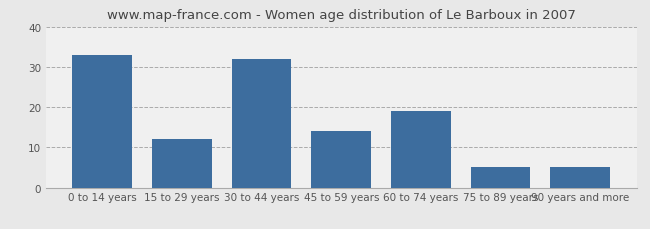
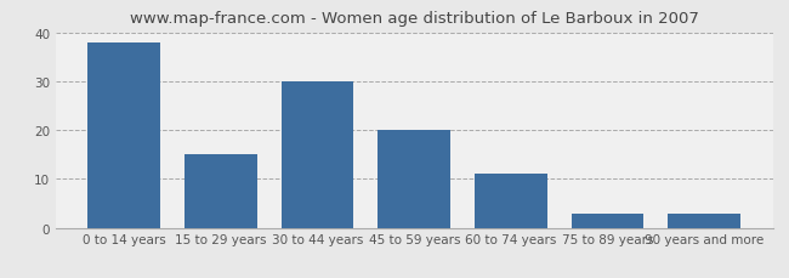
0 to 14 years: 33 -> 38
15 to 29 years: 12 -> 15
30 to 44 years: 32 -> 30
45 to 59 years: 14 -> 20
60 to 74 years: 19 -> 11
75 to 89 years: 5 -> 3
90 years and more: 5 -> 3
